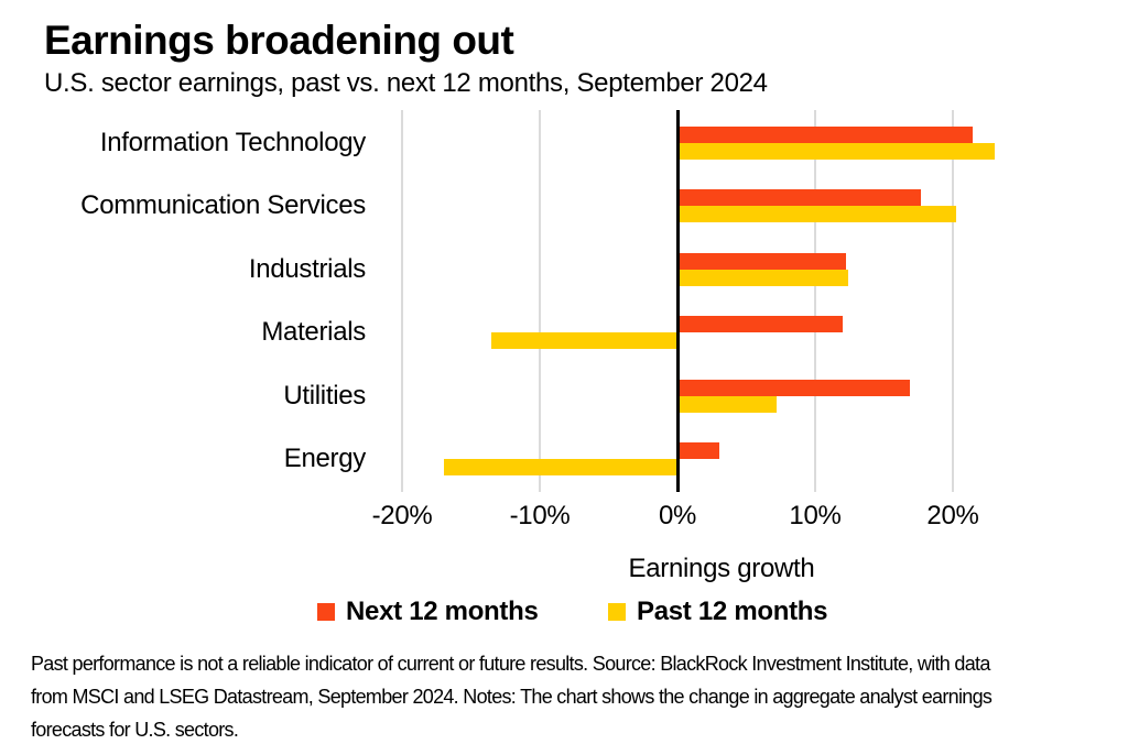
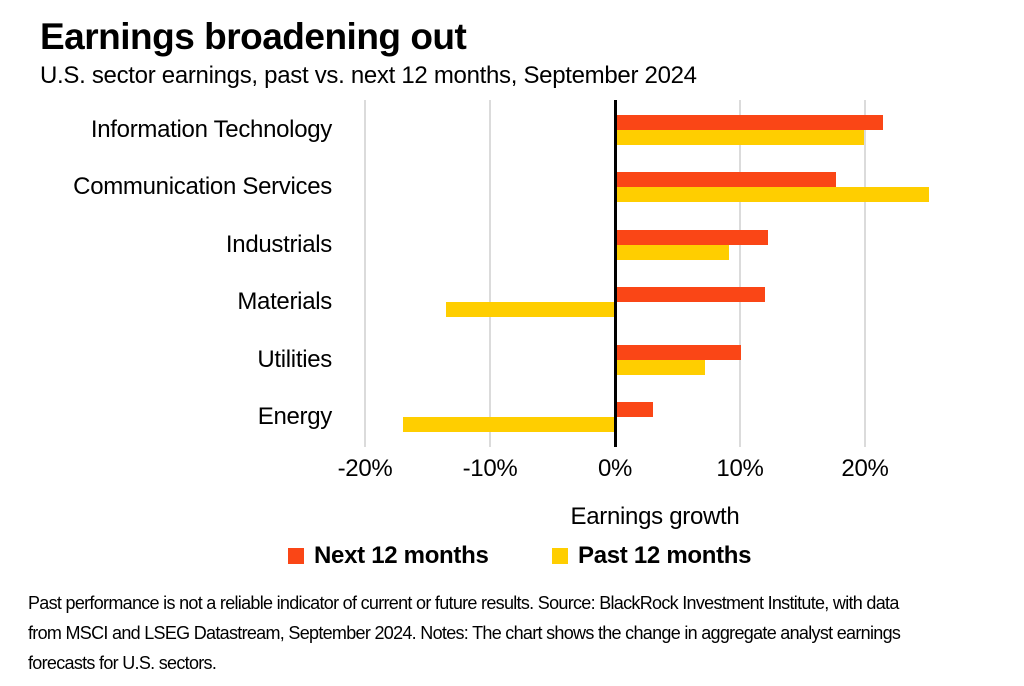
Past 12 months/Information Technology: 23.0% -> 19.9%
Past 12 months/Communication Services: 20.2% -> 25.1%
Past 12 months/Industrials: 12.4% -> 9.1%
Next 12 months/Utilities: 16.9% -> 10.1%
